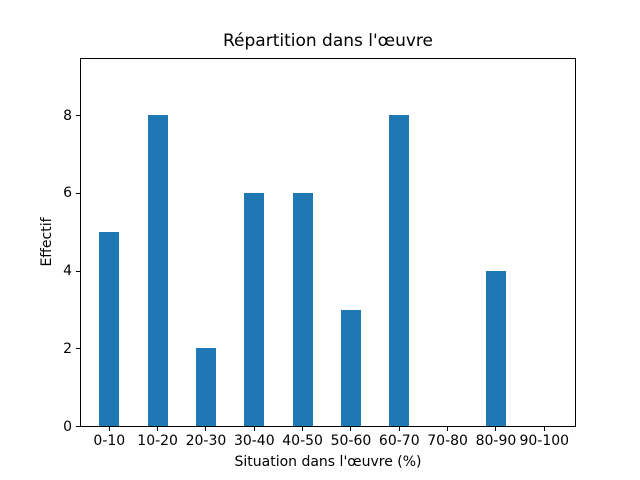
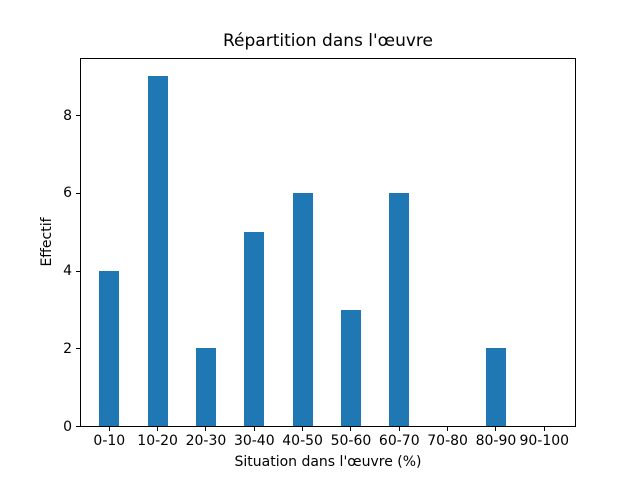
0-10: 5 -> 4
10-20: 8 -> 9
30-40: 6 -> 5
60-70: 8 -> 6
80-90: 4 -> 2
